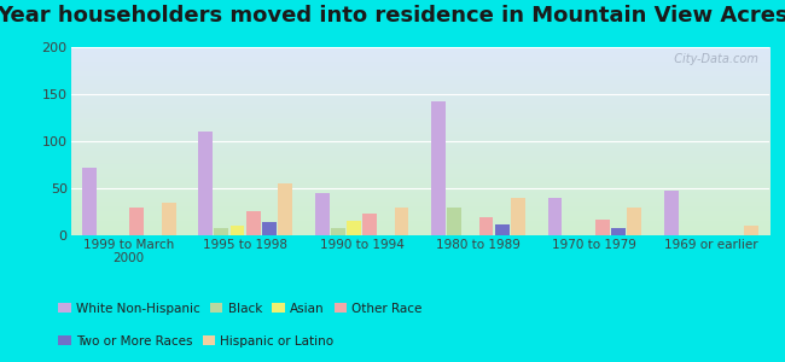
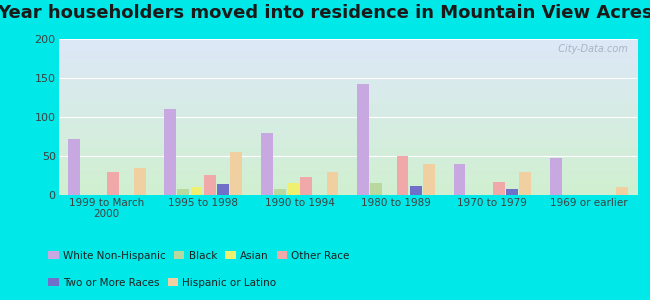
White Non-Hispanic/1990 to 1994: 45 -> 80
Black/1980 to 1989: 30 -> 16
Other Race/1980 to 1989: 19 -> 50
